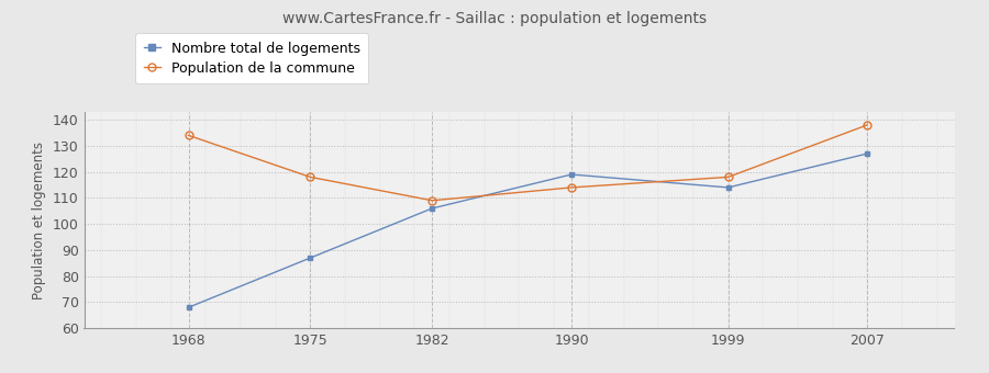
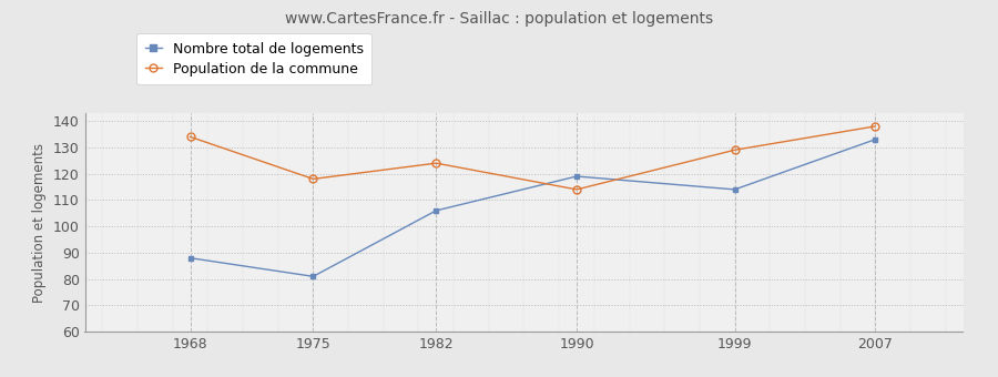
Nombre total de logements/1968: 68 -> 88
Nombre total de logements/1975: 87 -> 81
Population de la commune/1982: 109 -> 124
Population de la commune/1999: 118 -> 129
Nombre total de logements/2007: 127 -> 133
